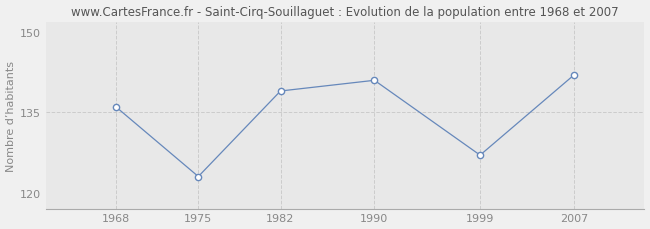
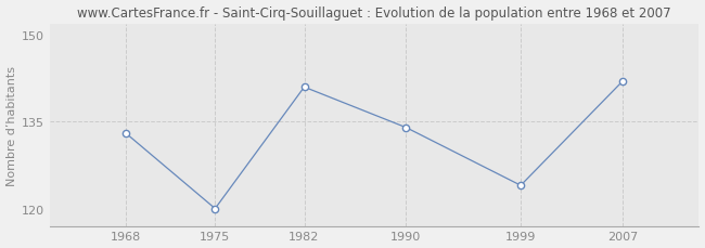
1968: 136 -> 133
1975: 123 -> 120
1982: 139 -> 141
1990: 141 -> 134
1999: 127 -> 124
